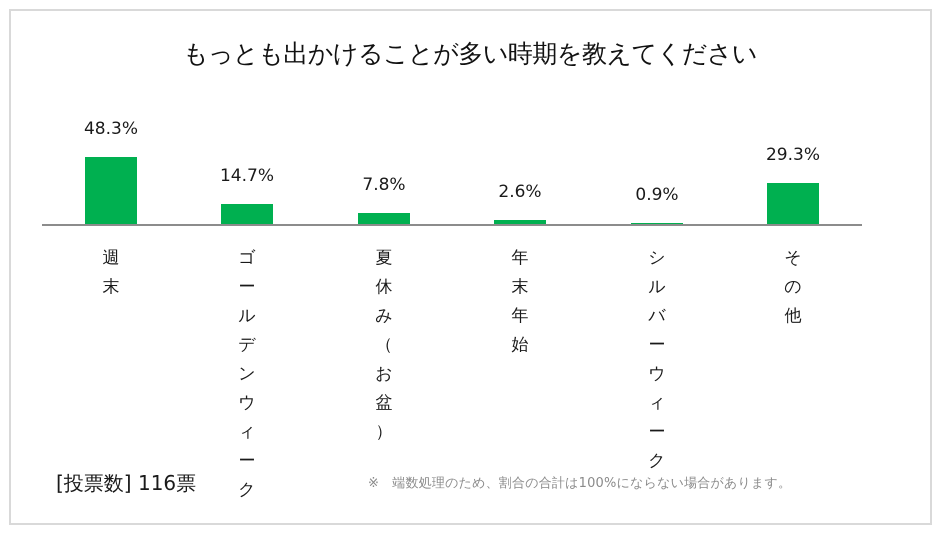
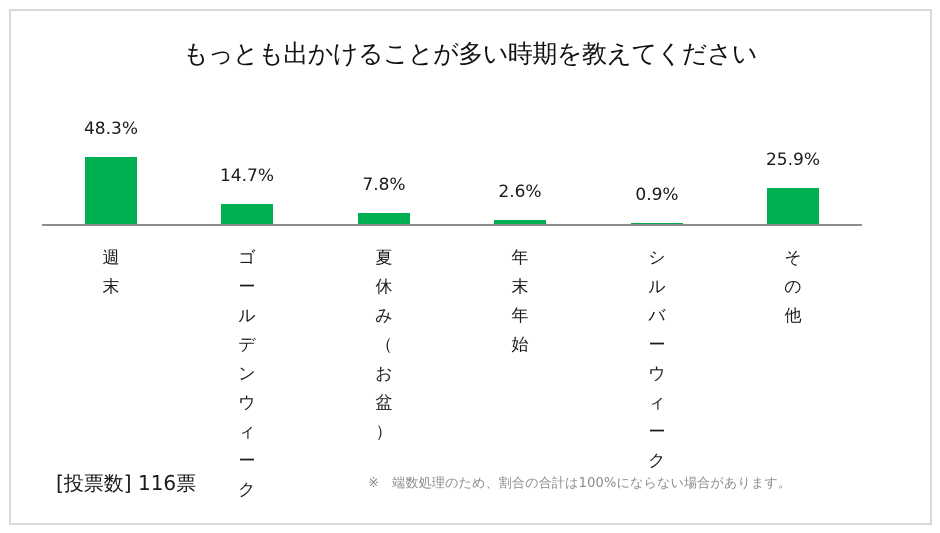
その他: 29.3% -> 25.9%
